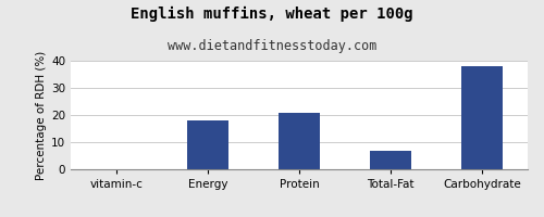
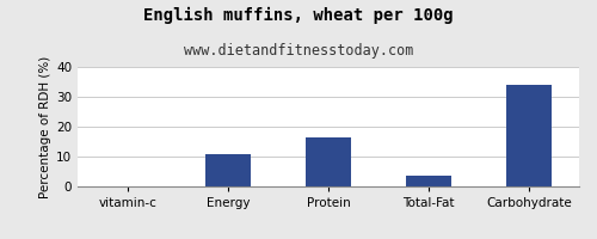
Energy: 18.0 -> 11.0
Protein: 21.0 -> 16.5
Total-Fat: 7.0 -> 3.5
Carbohydrate: 38.0 -> 34.0
